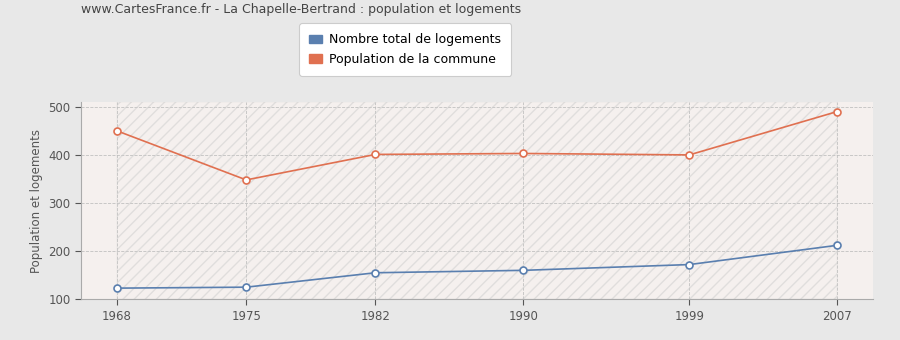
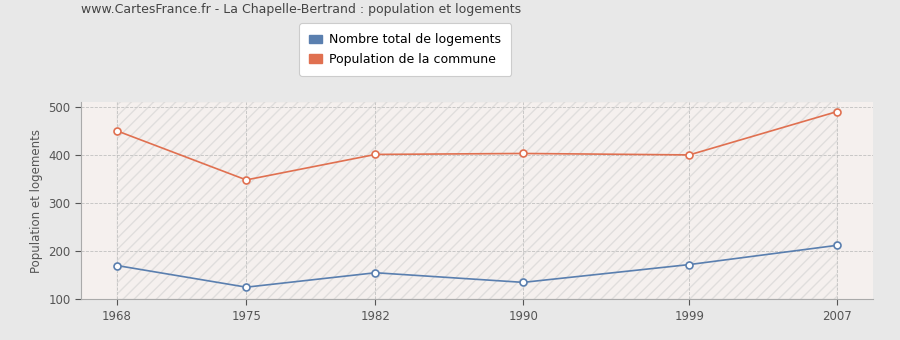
Nombre total de logements/1968: 123 -> 170
Nombre total de logements/1990: 160 -> 135
